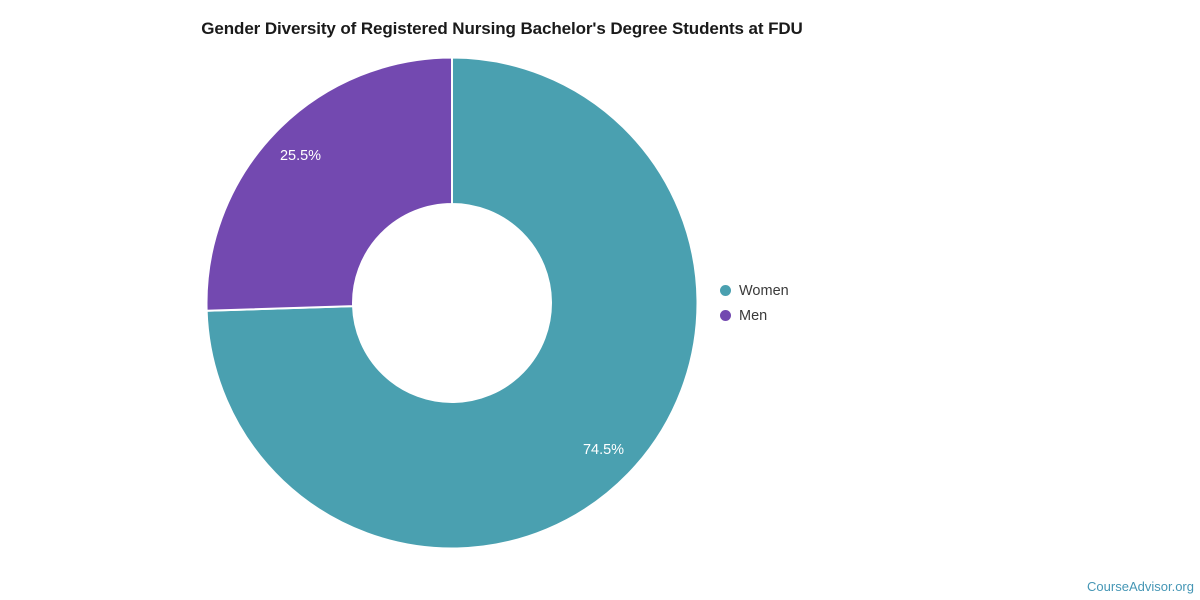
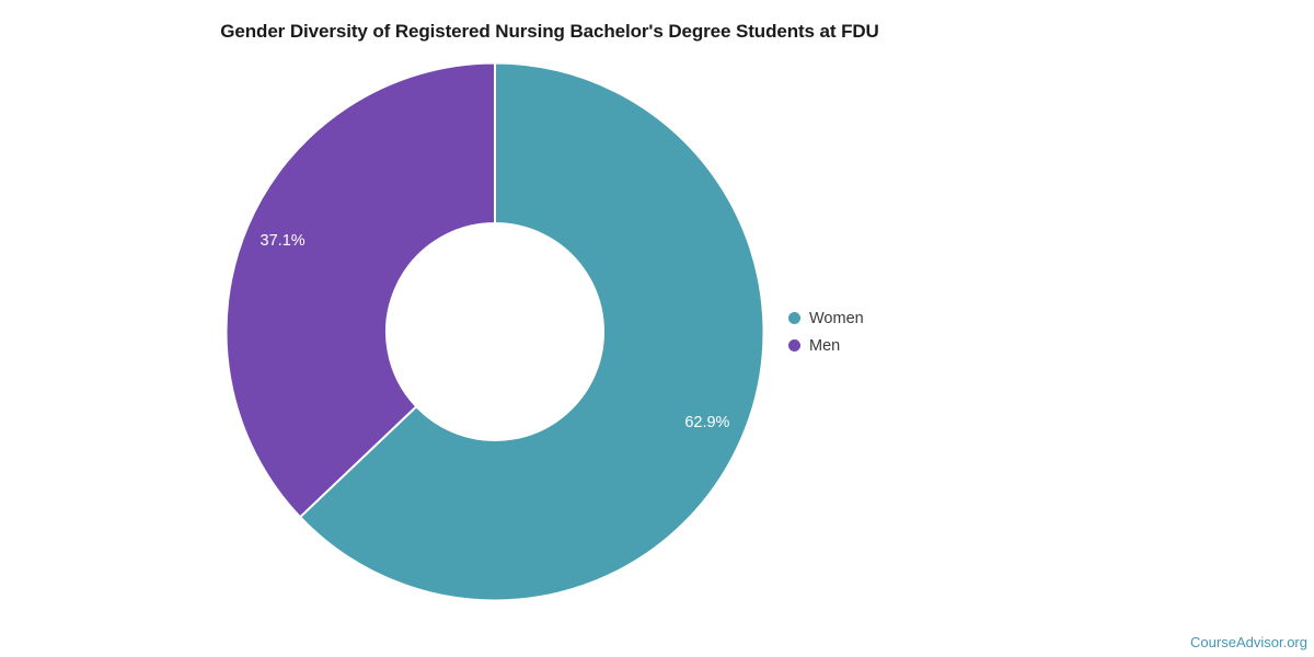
Women: 74.5% -> 62.9%
Men: 25.5% -> 37.1%
